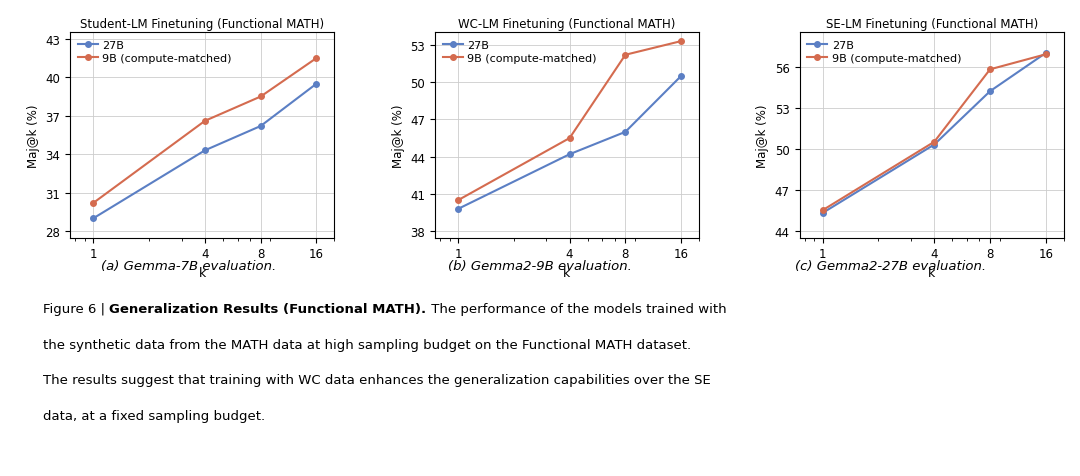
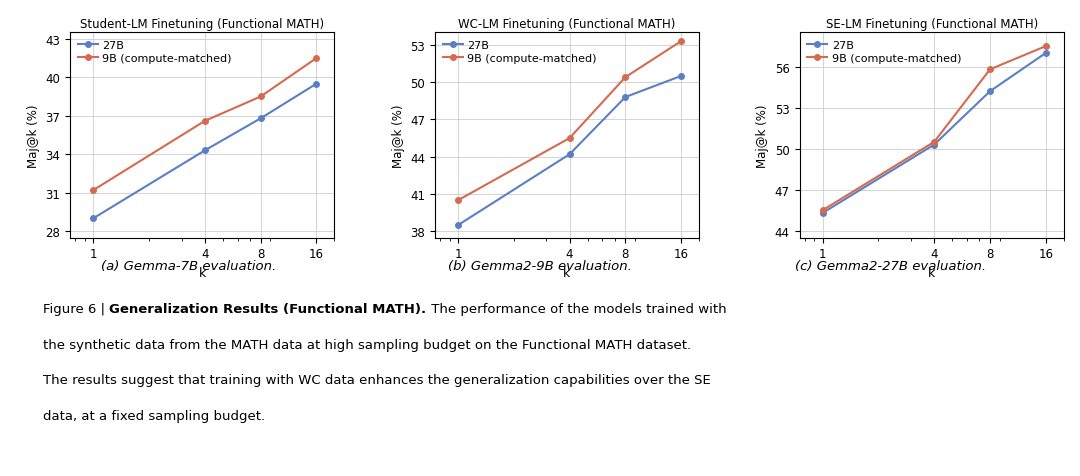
Student-LM Finetuning (Functional MATH)/9B (compute-matched)/1: 30.2 -> 31.2
Student-LM Finetuning (Functional MATH)/27B/8: 36.2 -> 36.8
WC-LM Finetuning (Functional MATH)/27B/1: 39.8 -> 38.5
WC-LM Finetuning (Functional MATH)/27B/8: 46.0 -> 48.8
WC-LM Finetuning (Functional MATH)/9B (compute-matched)/8: 52.2 -> 50.4
SE-LM Finetuning (Functional MATH)/9B (compute-matched)/16: 56.9 -> 57.5
